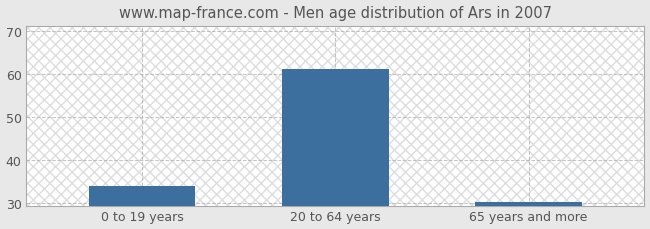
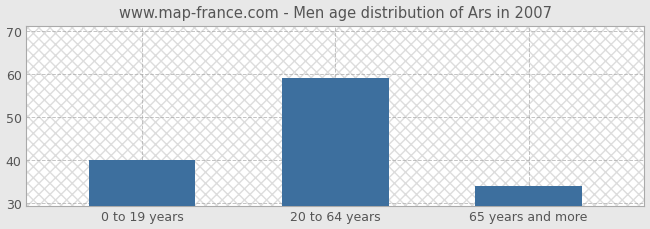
0 to 19 years: 34.0 -> 40.0
20 to 64 years: 61.0 -> 59.0
65 years and more: 30.4 -> 34.0
